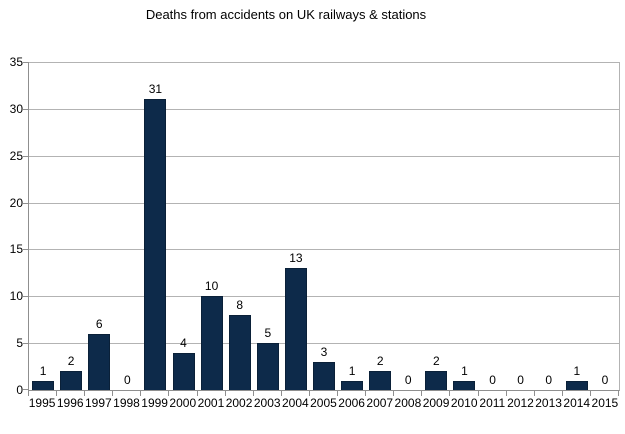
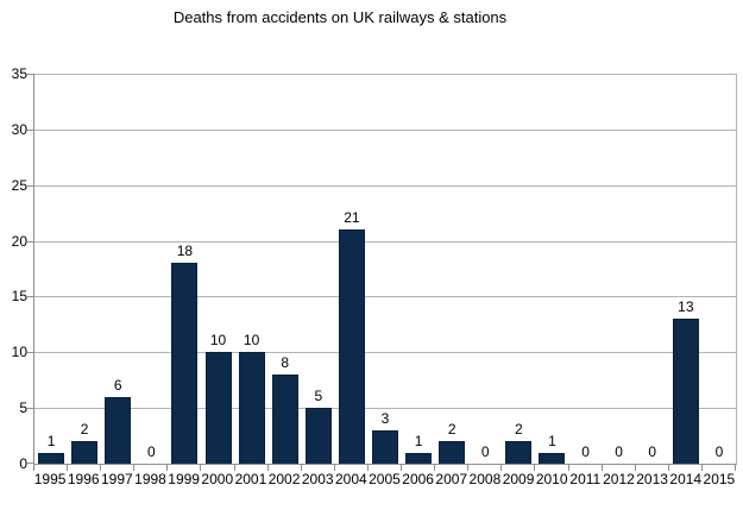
1999: 31 -> 18
2000: 4 -> 10
2004: 13 -> 21
2014: 1 -> 13
